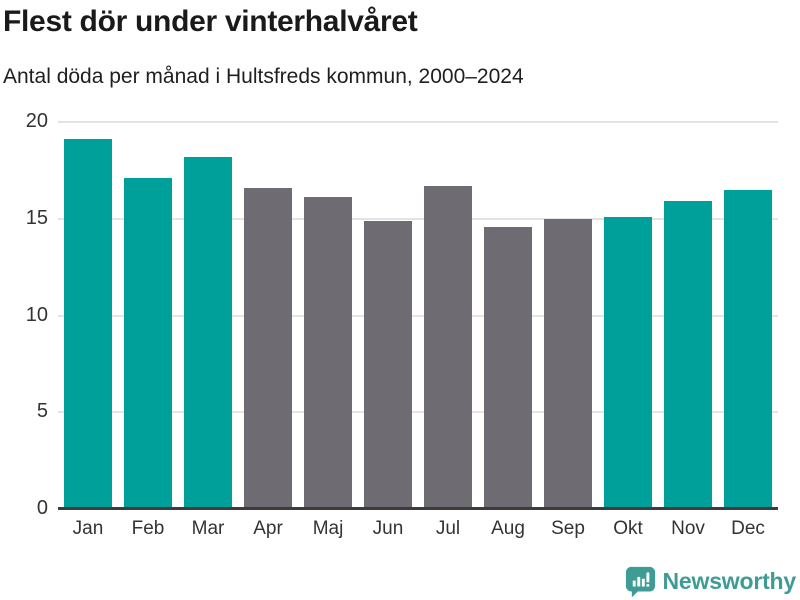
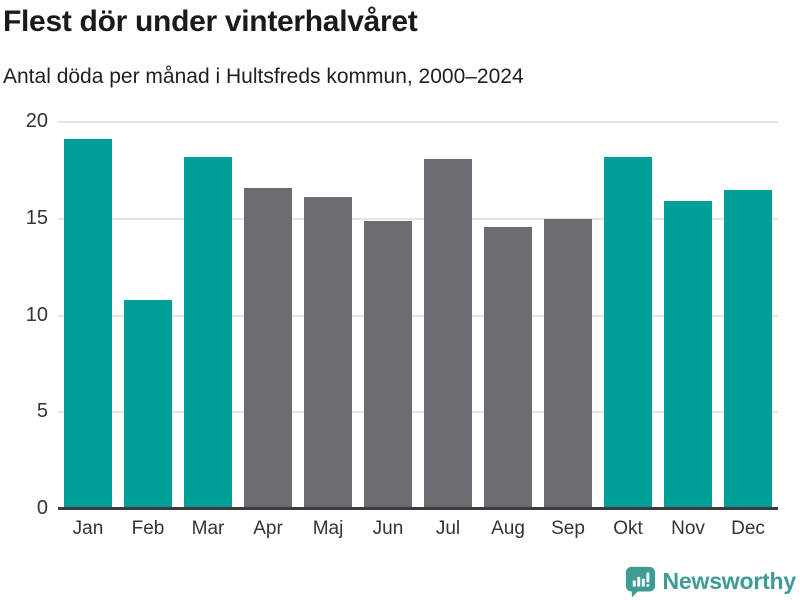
Feb: 17.1 -> 10.8
Jul: 16.7 -> 18.1
Okt: 15.1 -> 18.2
